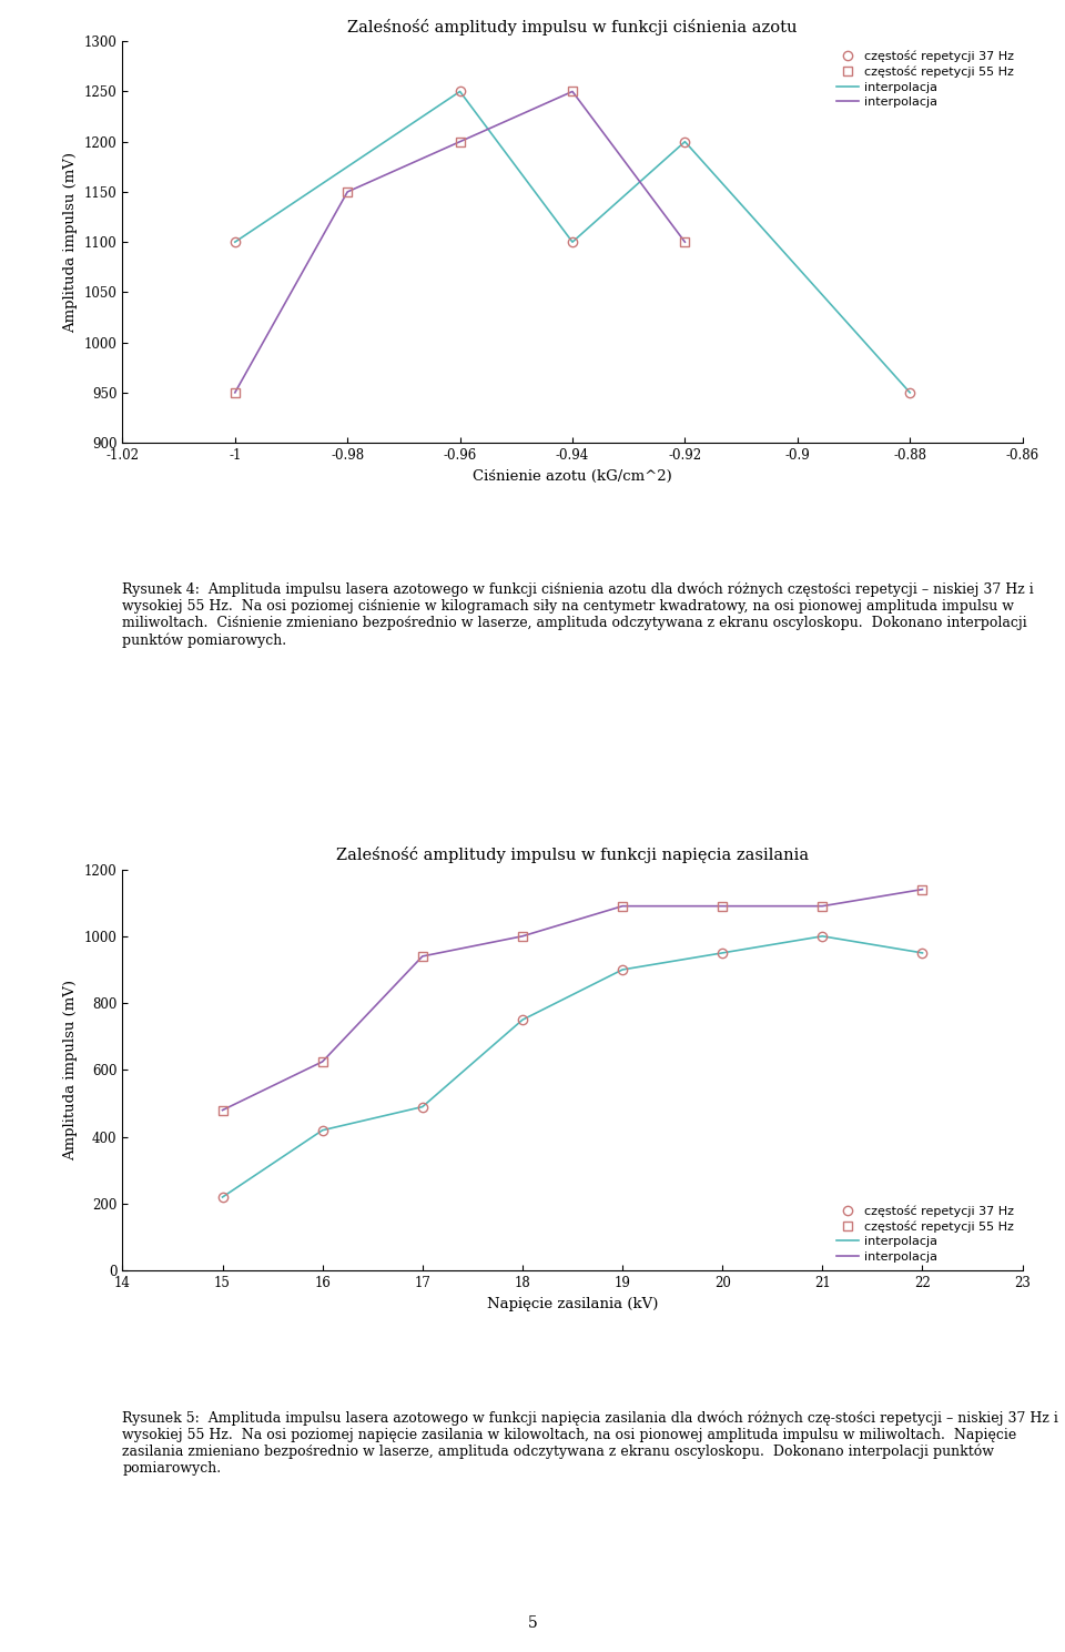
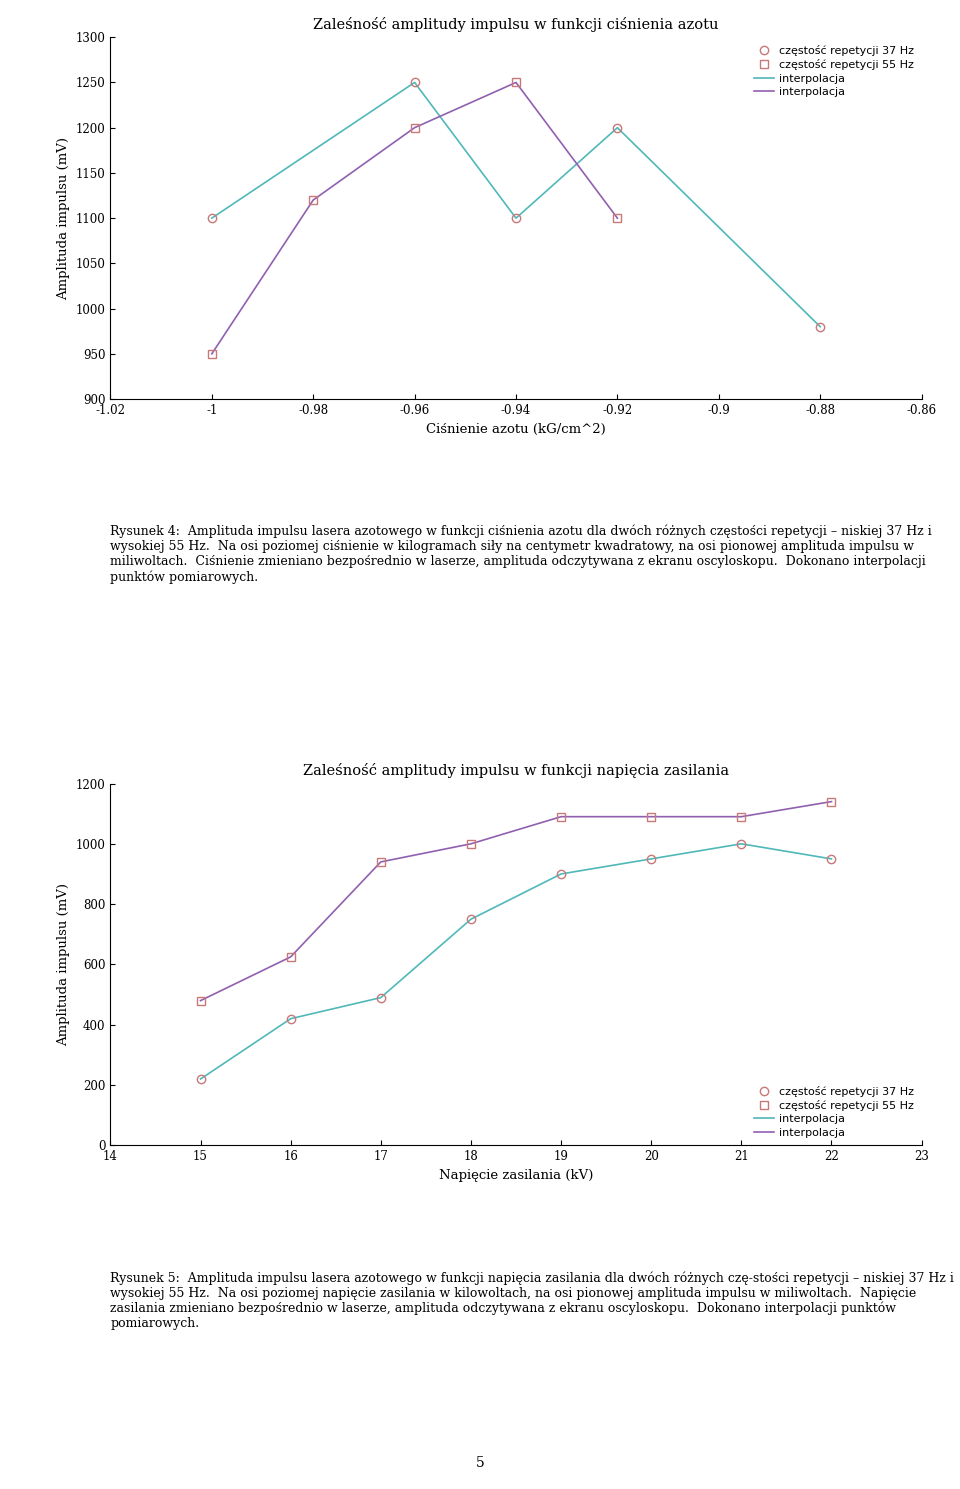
Zaleśność amplitudy impulsu w funkcji ciśnienia azotu/interpolacja/-0.98: 1150 -> 1120
Zaleśność amplitudy impulsu w funkcji ciśnienia azotu/interpolacja/-0.88: 950 -> 980
